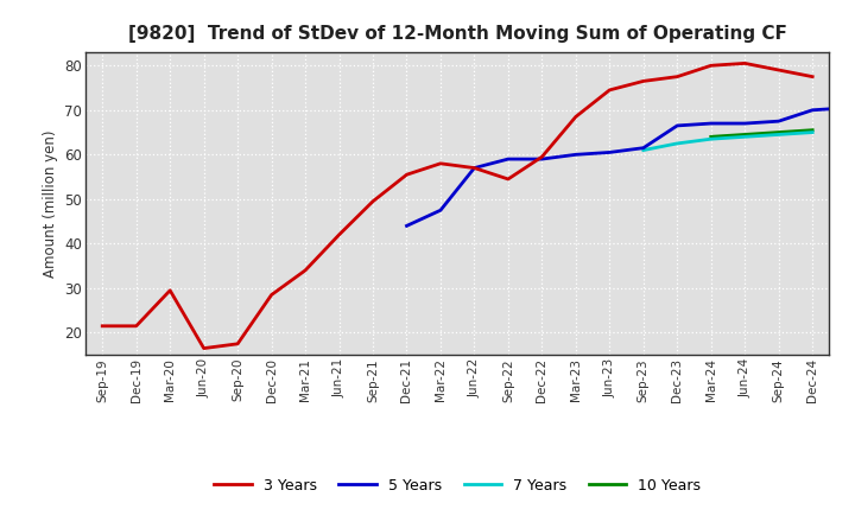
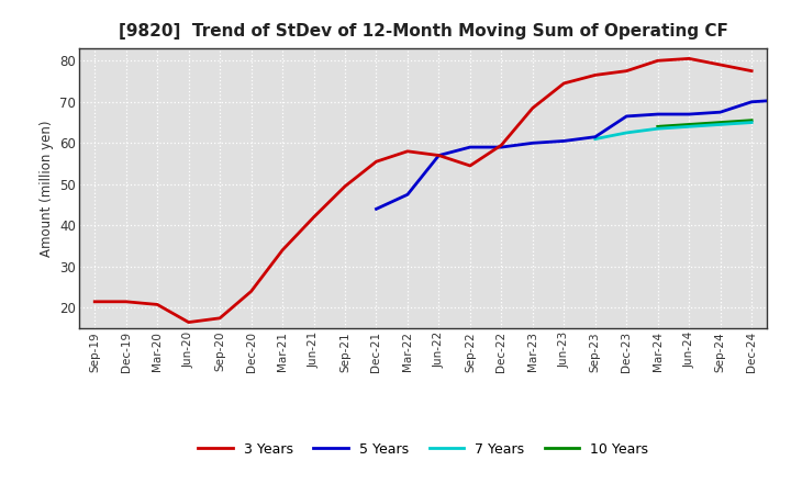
3 Years/Mar-20: 29.5 -> 20.8
3 Years/Dec-20: 28.5 -> 24.0
